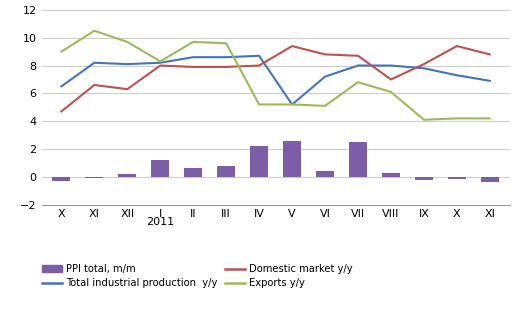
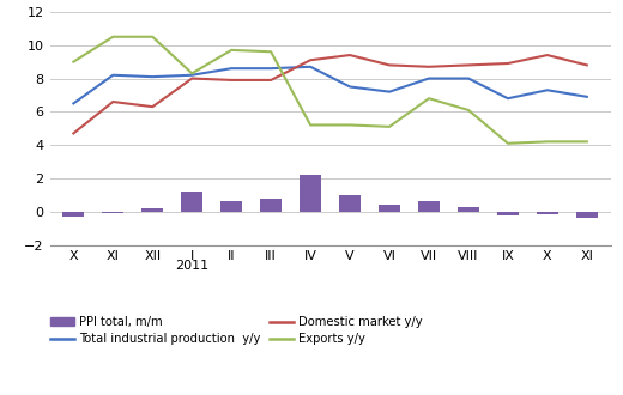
Exports y/y/XII: 9.7 -> 10.5
Domestic market y/y/IV: 8.0 -> 9.1
PPI total, m/m/V: 2.6 -> 1.0
Total industrial production y/y/V: 5.2 -> 7.5
PPI total, m/m/VII: 2.5 -> 0.7
Domestic market y/y/VIII: 7.0 -> 8.8
Total industrial production y/y/IX: 7.8 -> 6.8
Domestic market y/y/IX: 8.1 -> 8.9
